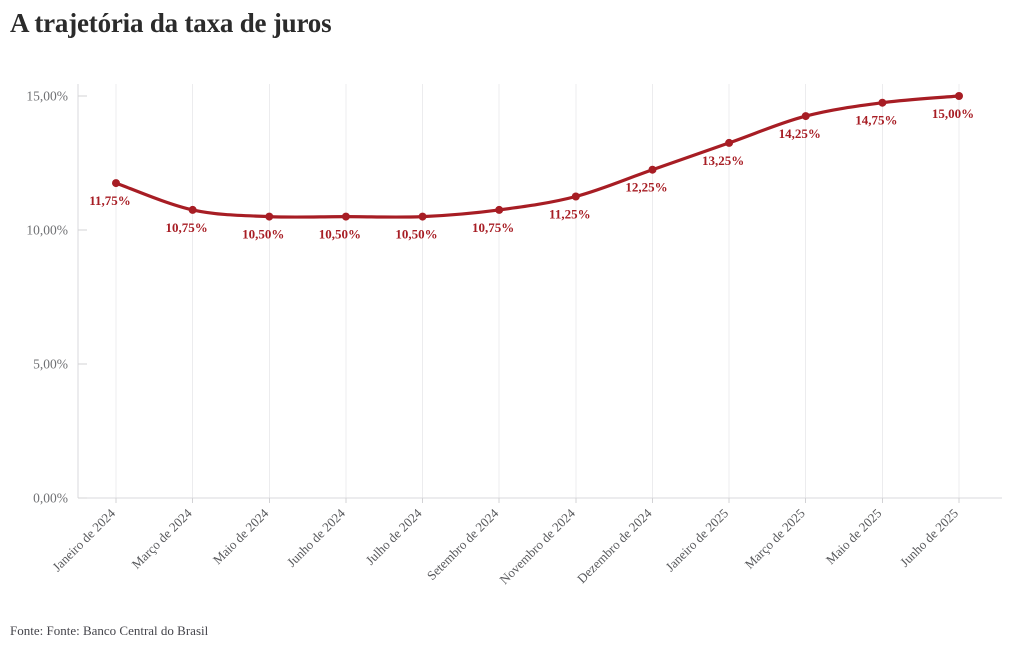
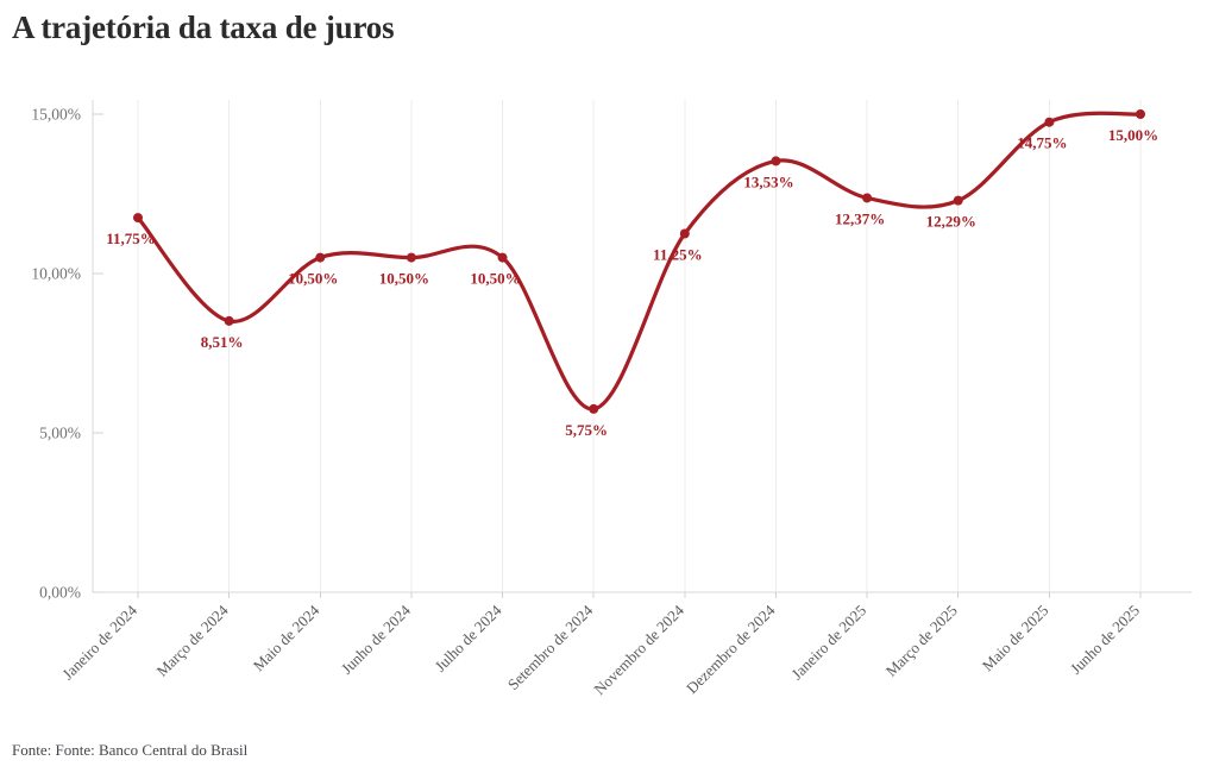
Março de 2024: 10,75% -> 8,51%
Setembro de 2024: 10,75% -> 5,75%
Dezembro de 2024: 12,25% -> 13,53%
Janeiro de 2025: 13,25% -> 12,37%
Março de 2025: 14,25% -> 12,29%
